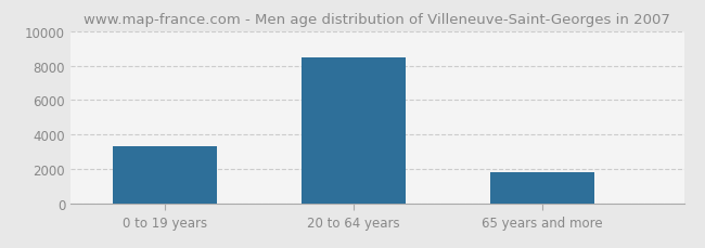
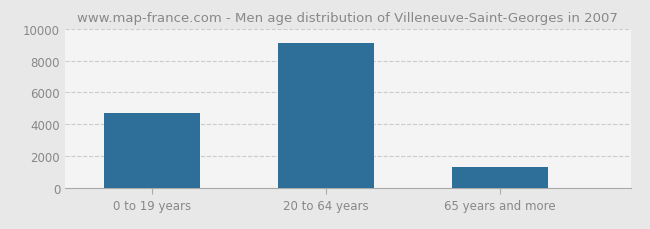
0 to 19 years: 3300 -> 4700
20 to 64 years: 8500 -> 9100
65 years and more: 1800 -> 1300
